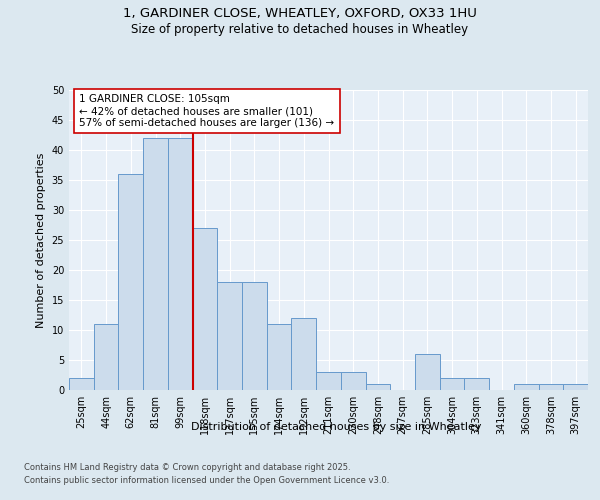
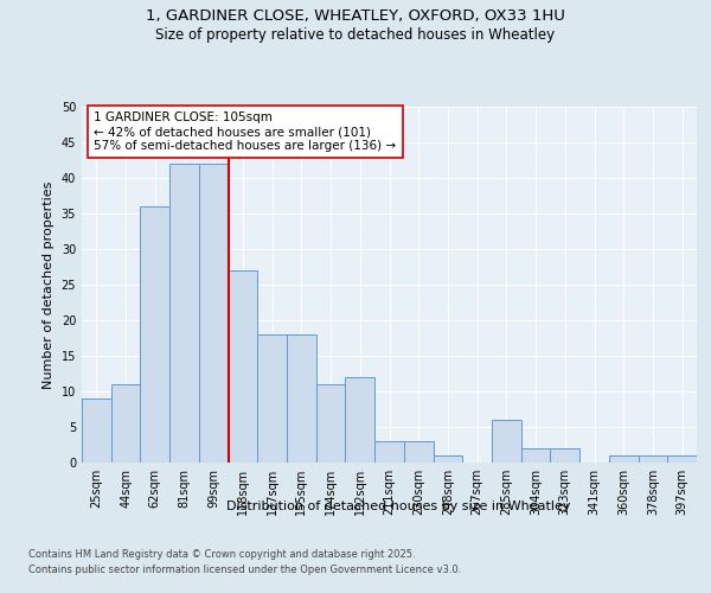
25sqm: 2 -> 9
